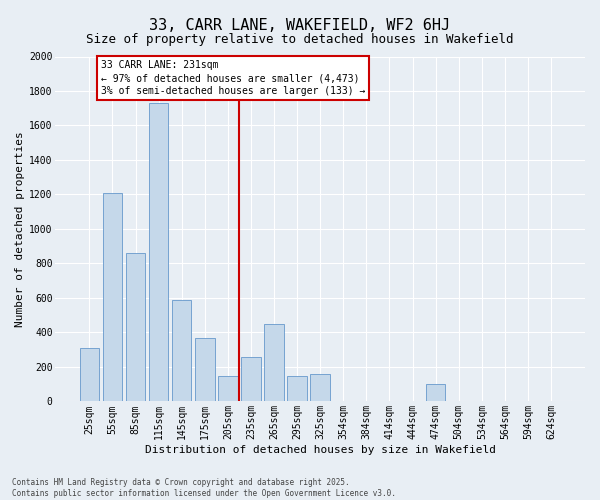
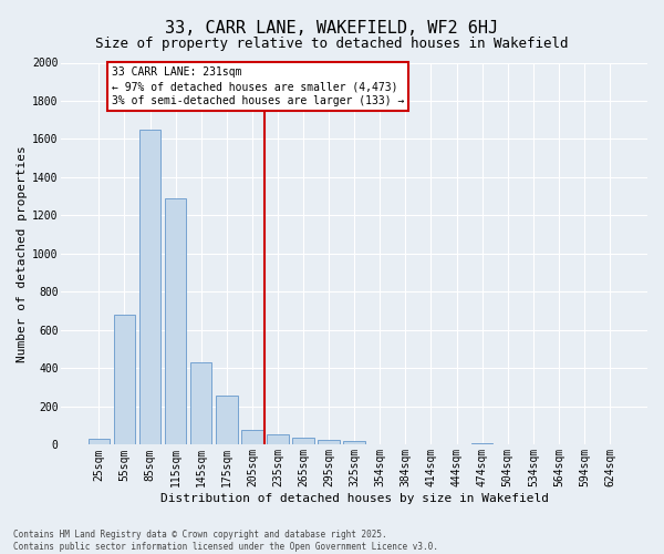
25sqm: 310 -> 30
55sqm: 1210 -> 680
85sqm: 860 -> 1650
115sqm: 1730 -> 1290
145sqm: 590 -> 430
175sqm: 370 -> 260
205sqm: 150 -> 80
235sqm: 260 -> 60
265sqm: 450 -> 40
295sqm: 150 -> 20
325sqm: 160 -> 20
474sqm: 100 -> 10
